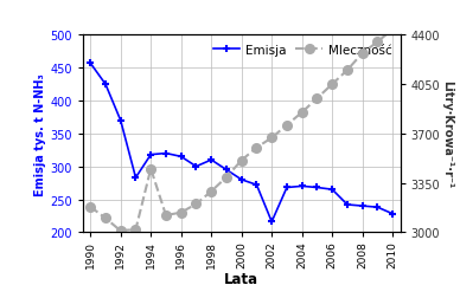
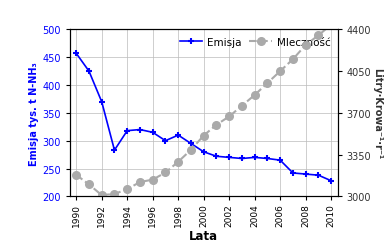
Mleczność/1994: 3450 -> 3060
Emisja/2002: 216 -> 270
